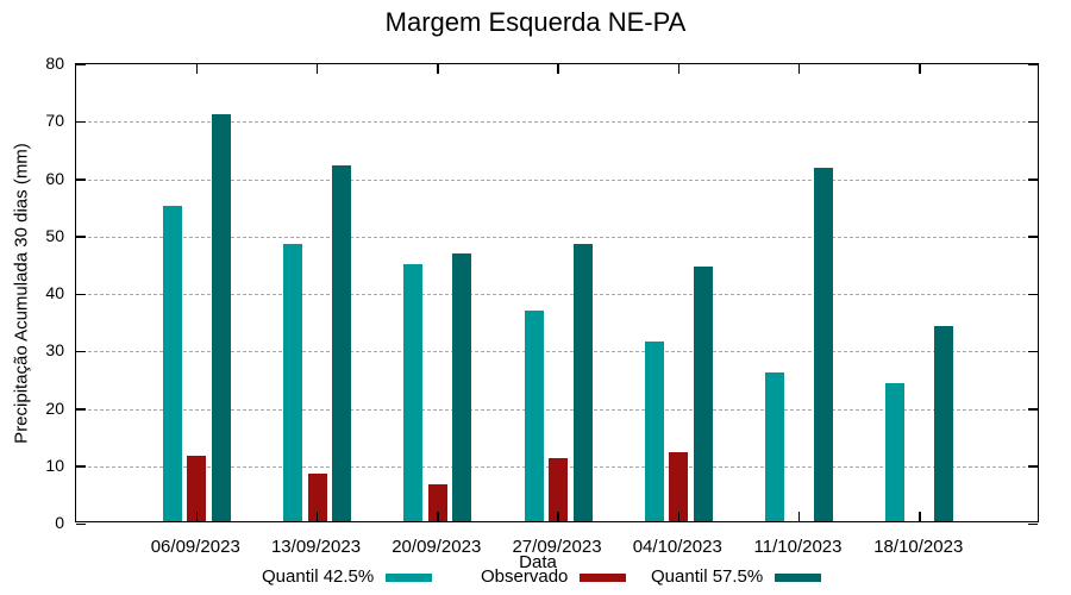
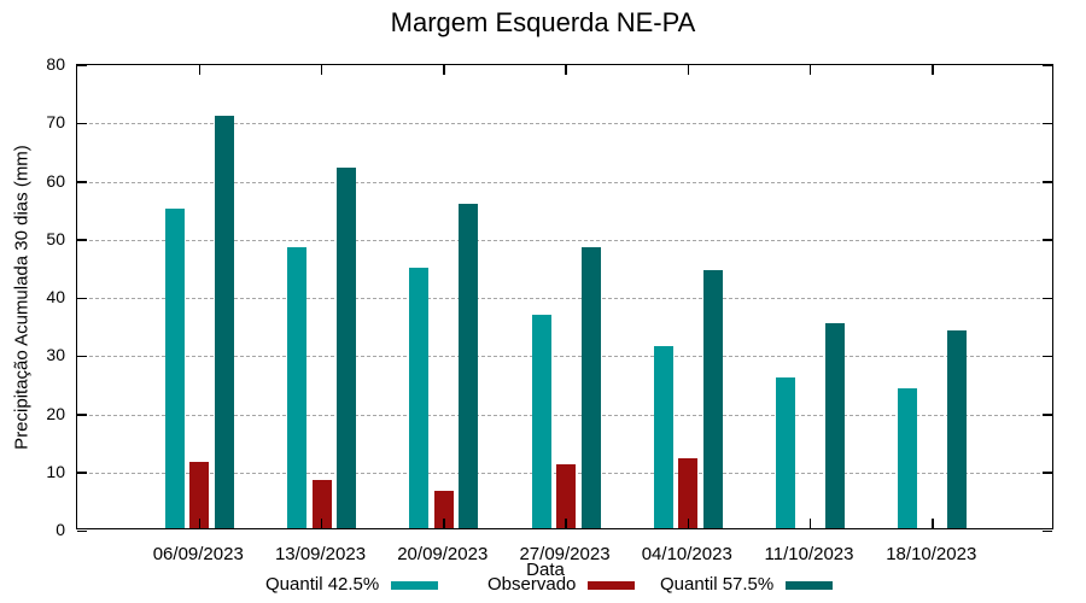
Quantil 57.5%/20/09/2023: 47 -> 56
Quantil 57.5%/11/10/2023: 62 -> 36
